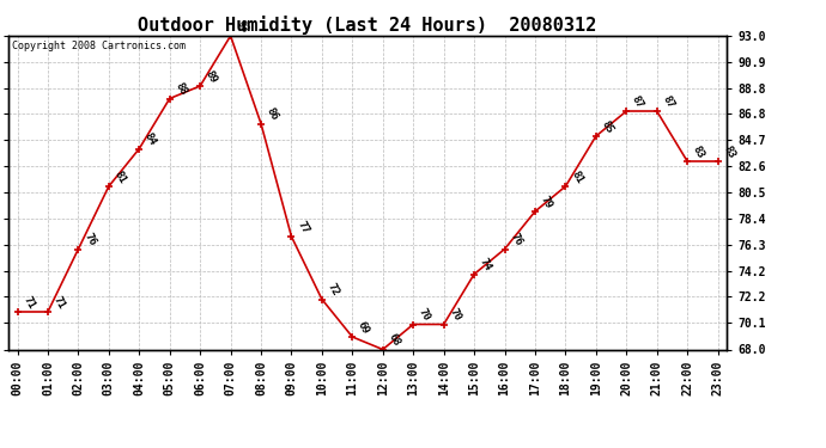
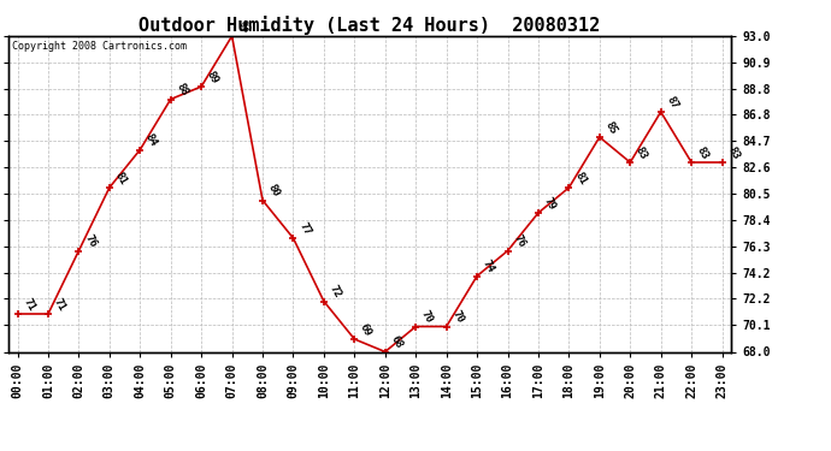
08:00: 86 -> 80
20:00: 87 -> 83
